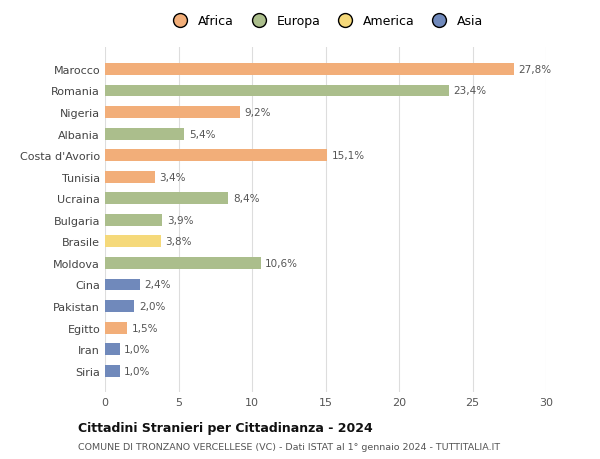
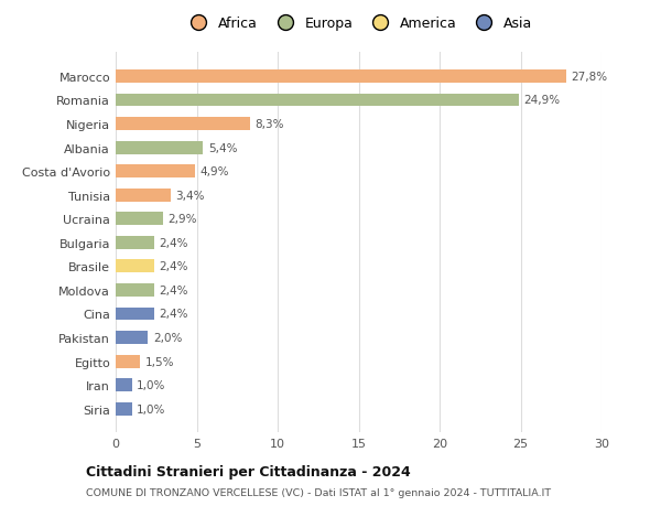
Romania: 23,4% -> 24,9%
Nigeria: 9,2% -> 8,3%
Costa d'Avorio: 15,1% -> 4,9%
Ucraina: 8,4% -> 2,9%
Bulgaria: 3,9% -> 2,4%
Brasile: 3,8% -> 2,4%
Moldova: 10,6% -> 2,4%
